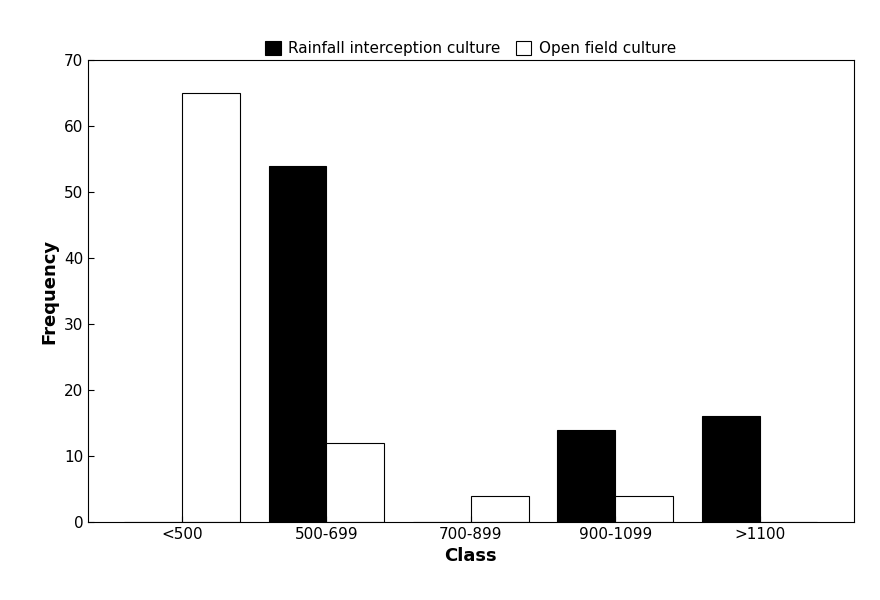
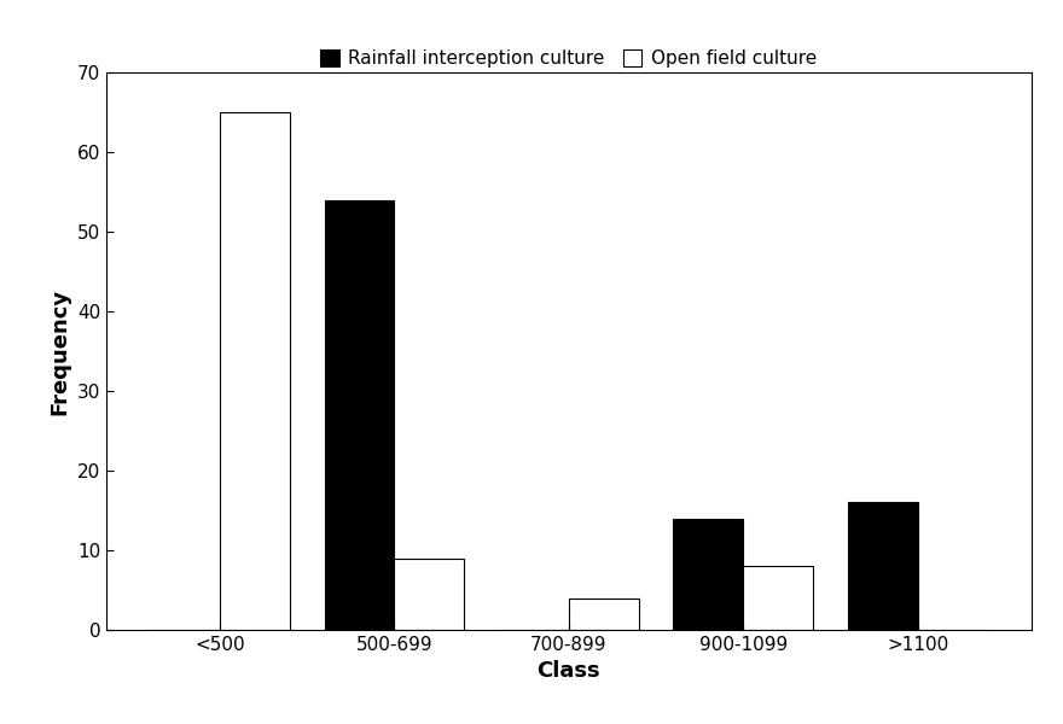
Open field culture/500-699: 12 -> 9
Open field culture/900-1099: 4 -> 8
